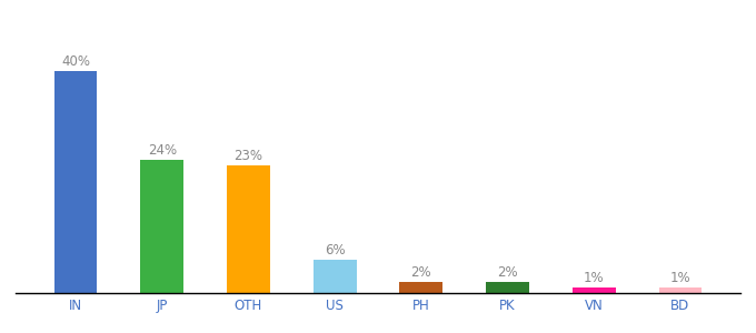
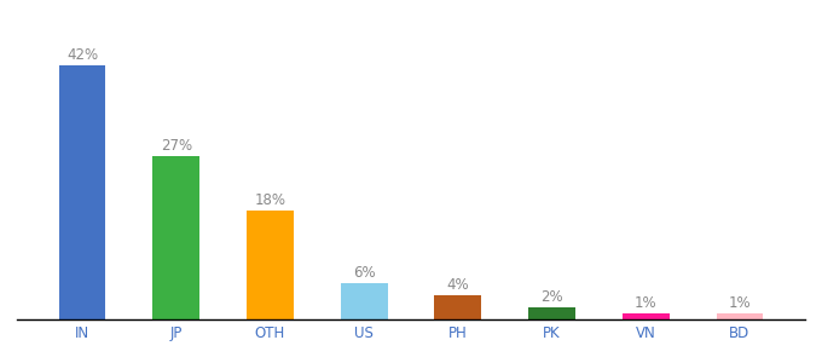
IN: 40% -> 42%
JP: 24% -> 27%
OTH: 23% -> 18%
PH: 2% -> 4%
